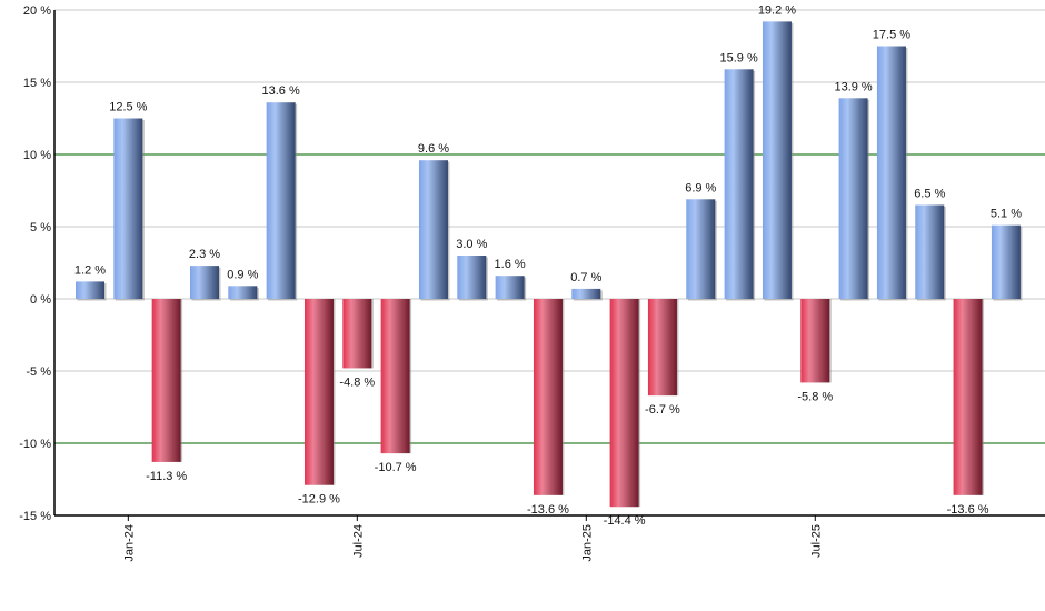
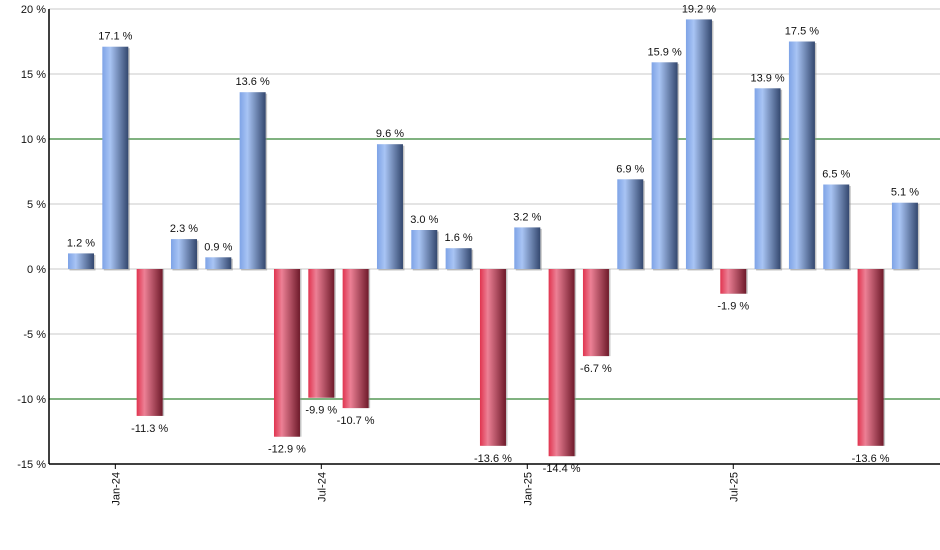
Jan-24: 12.5 -> 17.1
Jul-24: -4.8 -> -9.9
Jan-25: 0.7 -> 3.2
Jul-25: -5.8 -> -1.9
